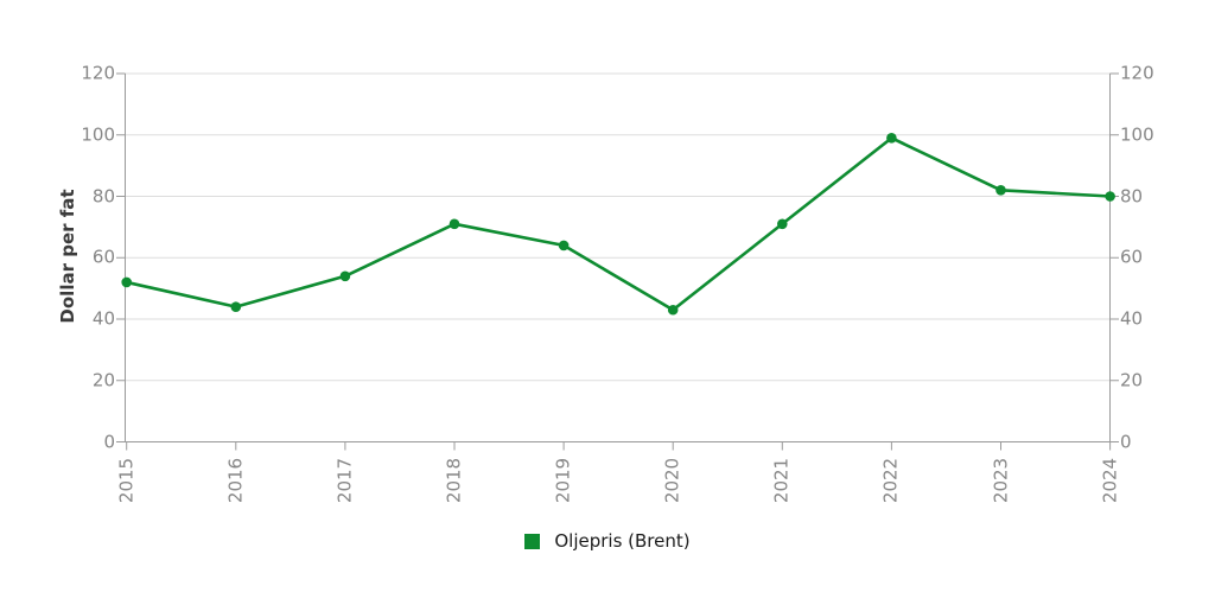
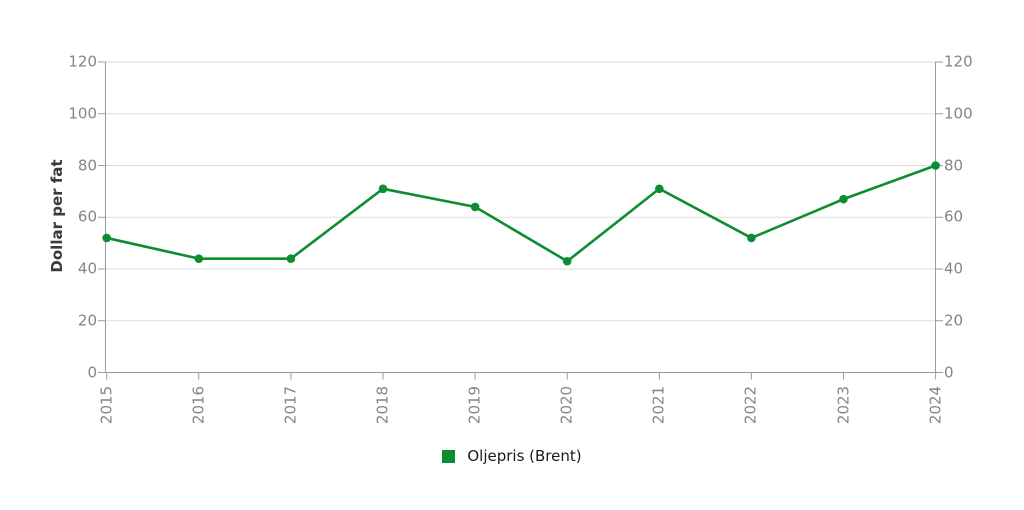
2017: 54 -> 44
2022: 99 -> 52
2023: 82 -> 67
